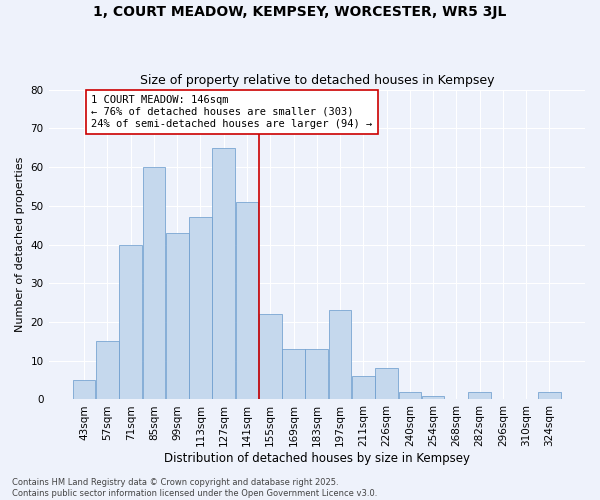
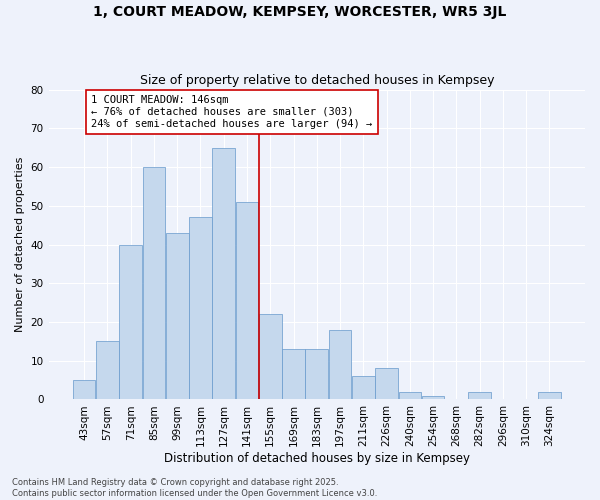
197sqm: 23 -> 18
